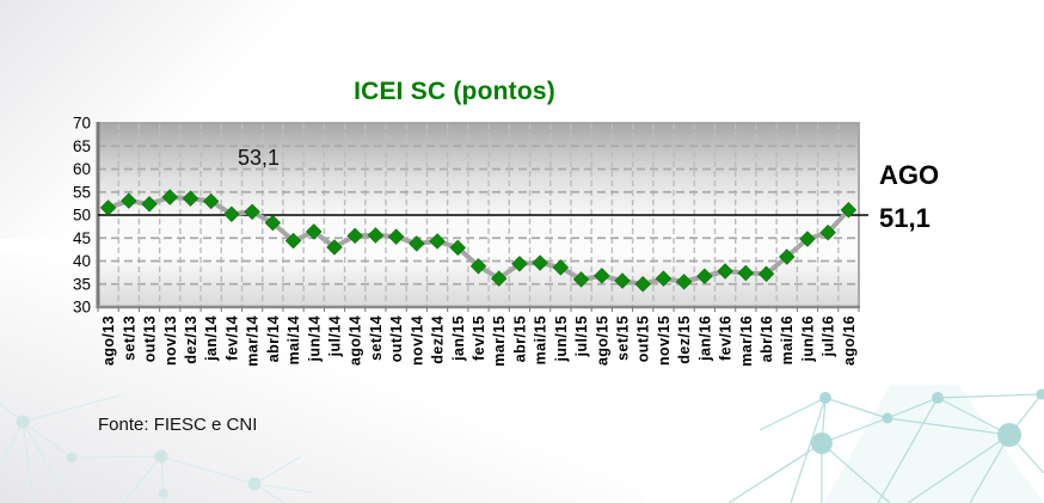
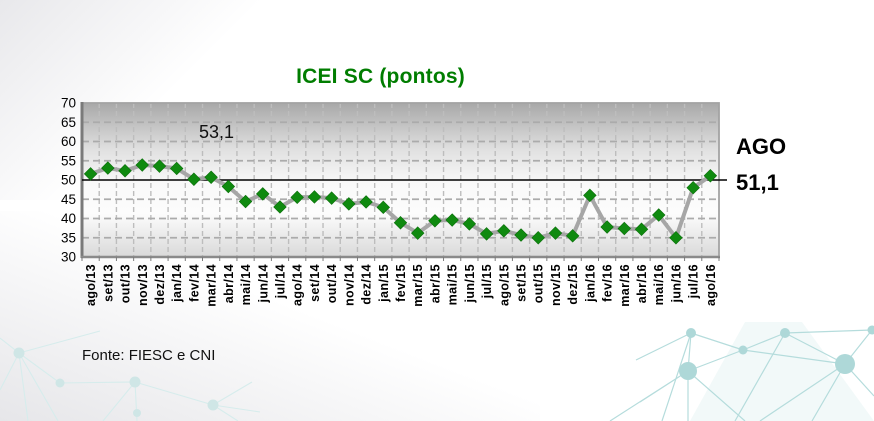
jan/16: 37 -> 46
jun/16: 45 -> 35
jul/16: 46 -> 48
